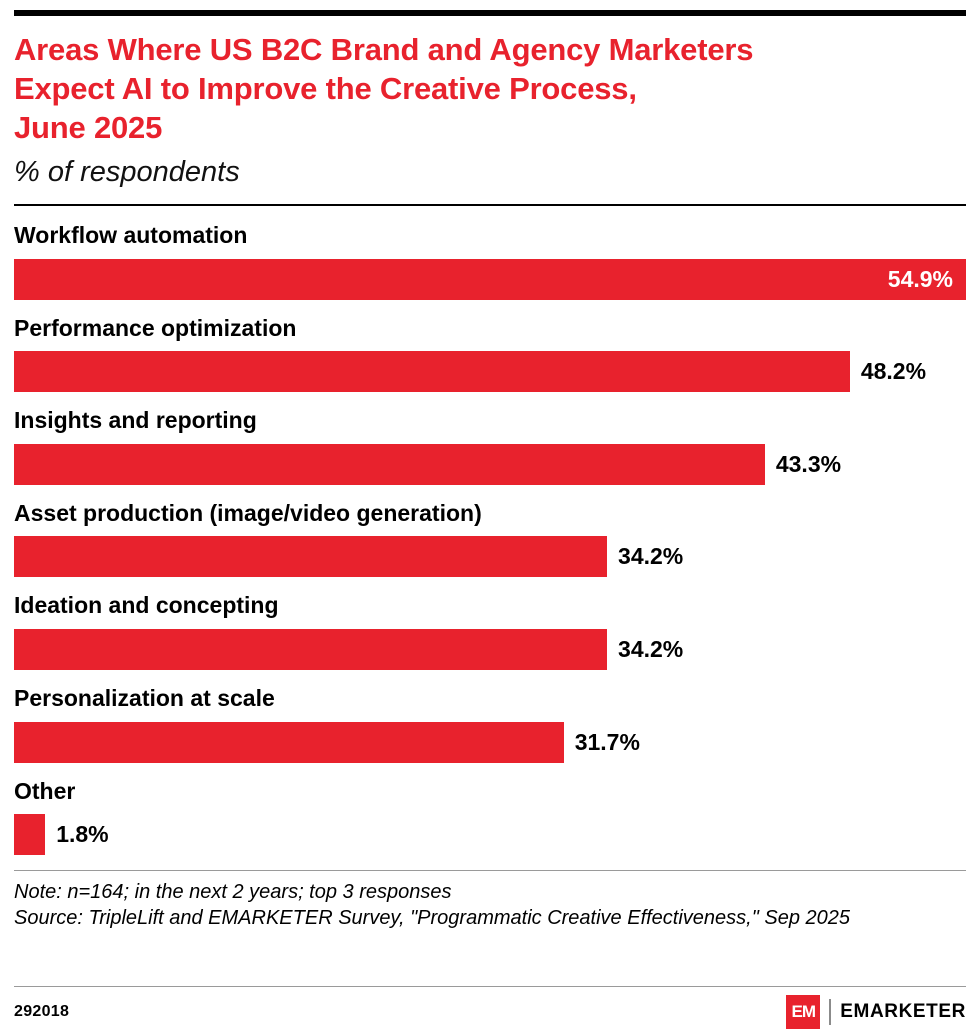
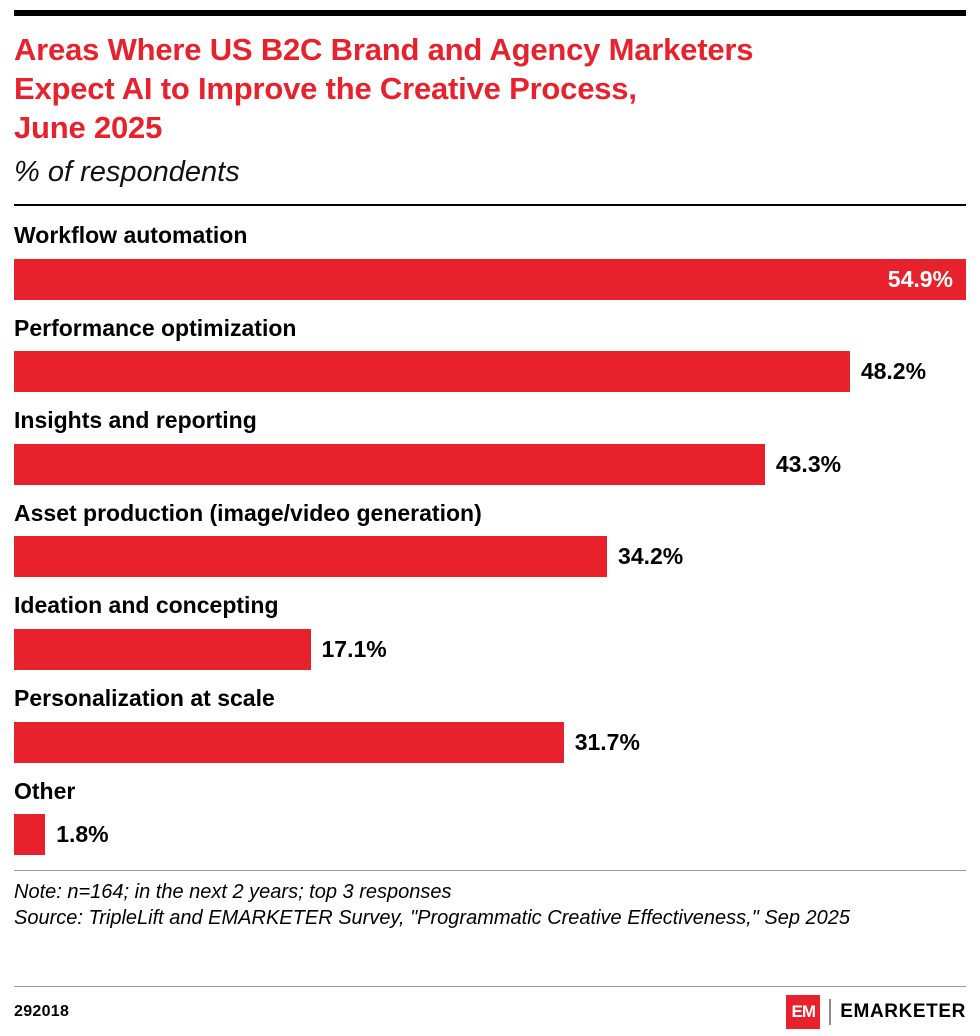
Ideation and concepting: 34.2% -> 17.1%
